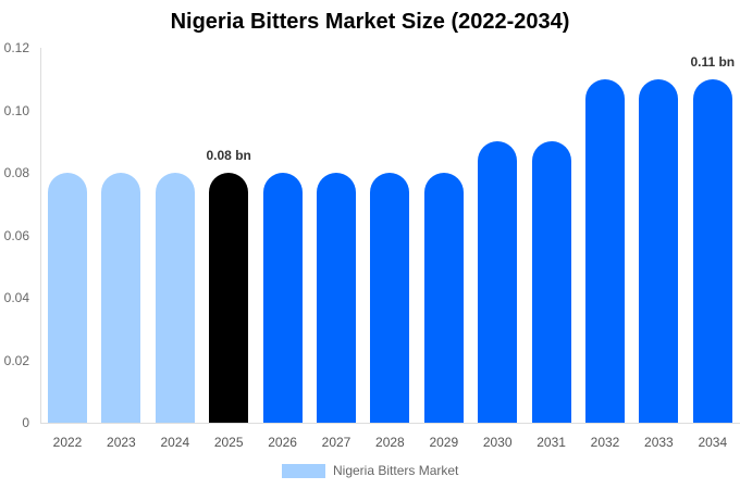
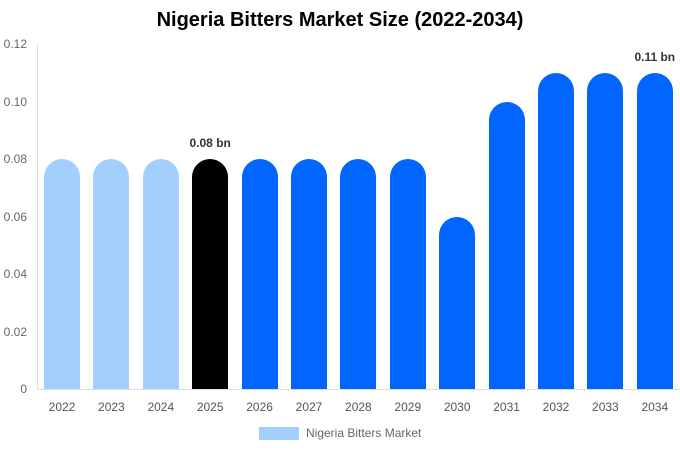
2030: 0.09 -> 0.06
2031: 0.09 -> 0.10
